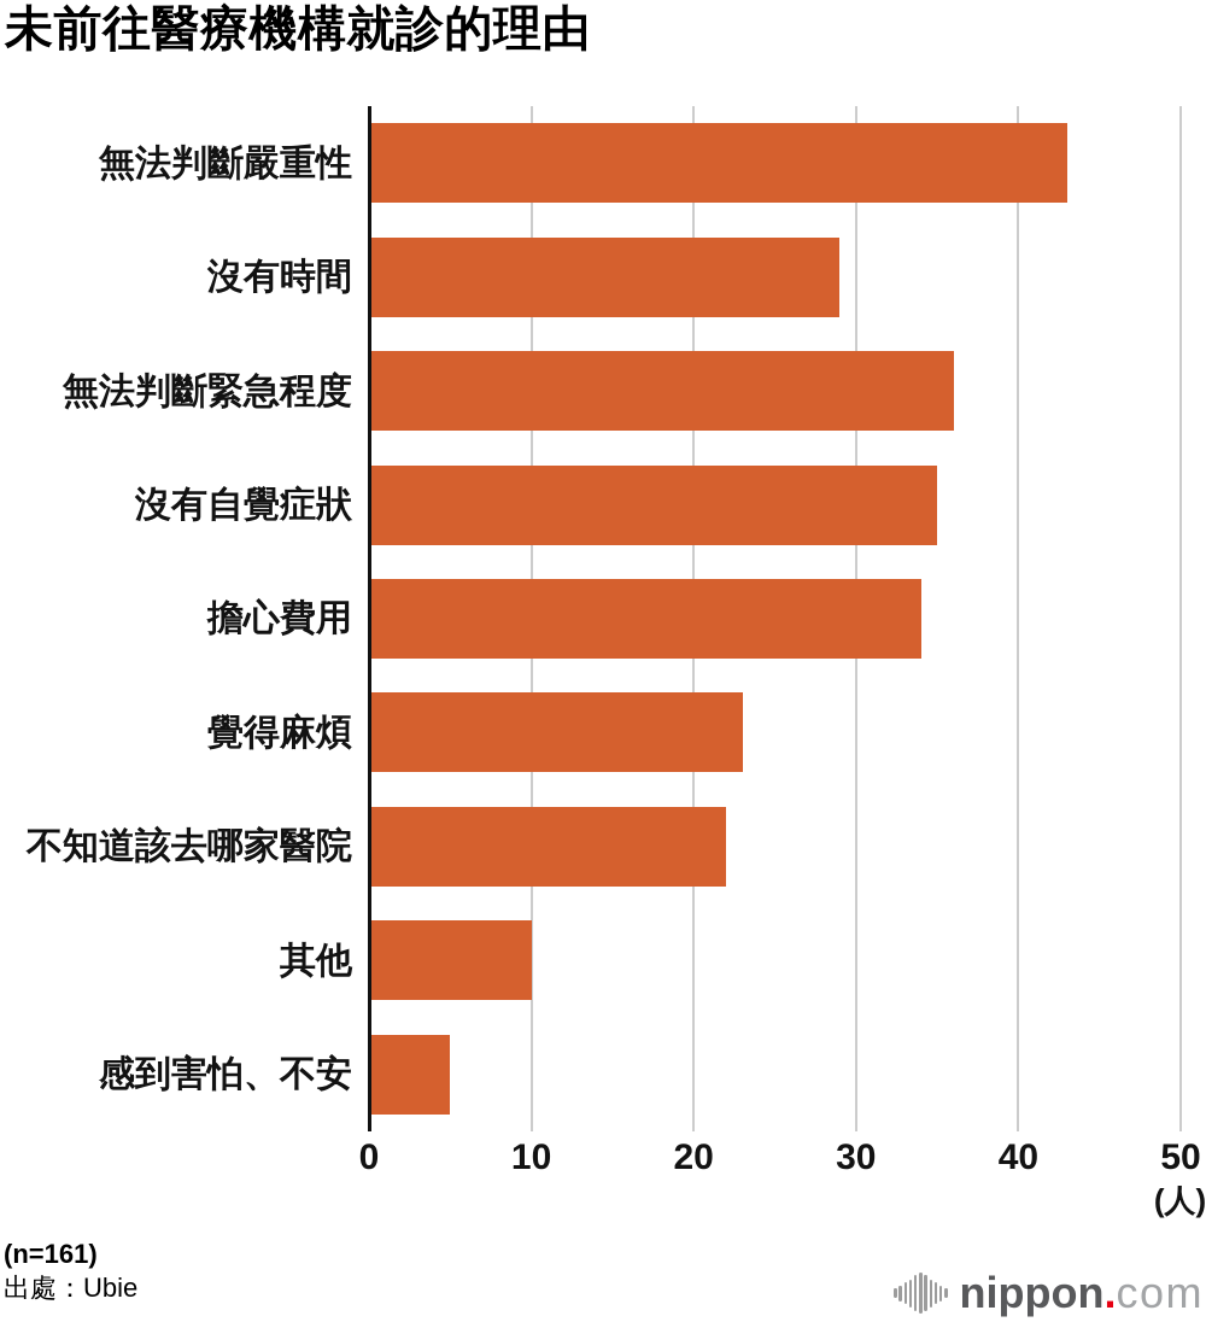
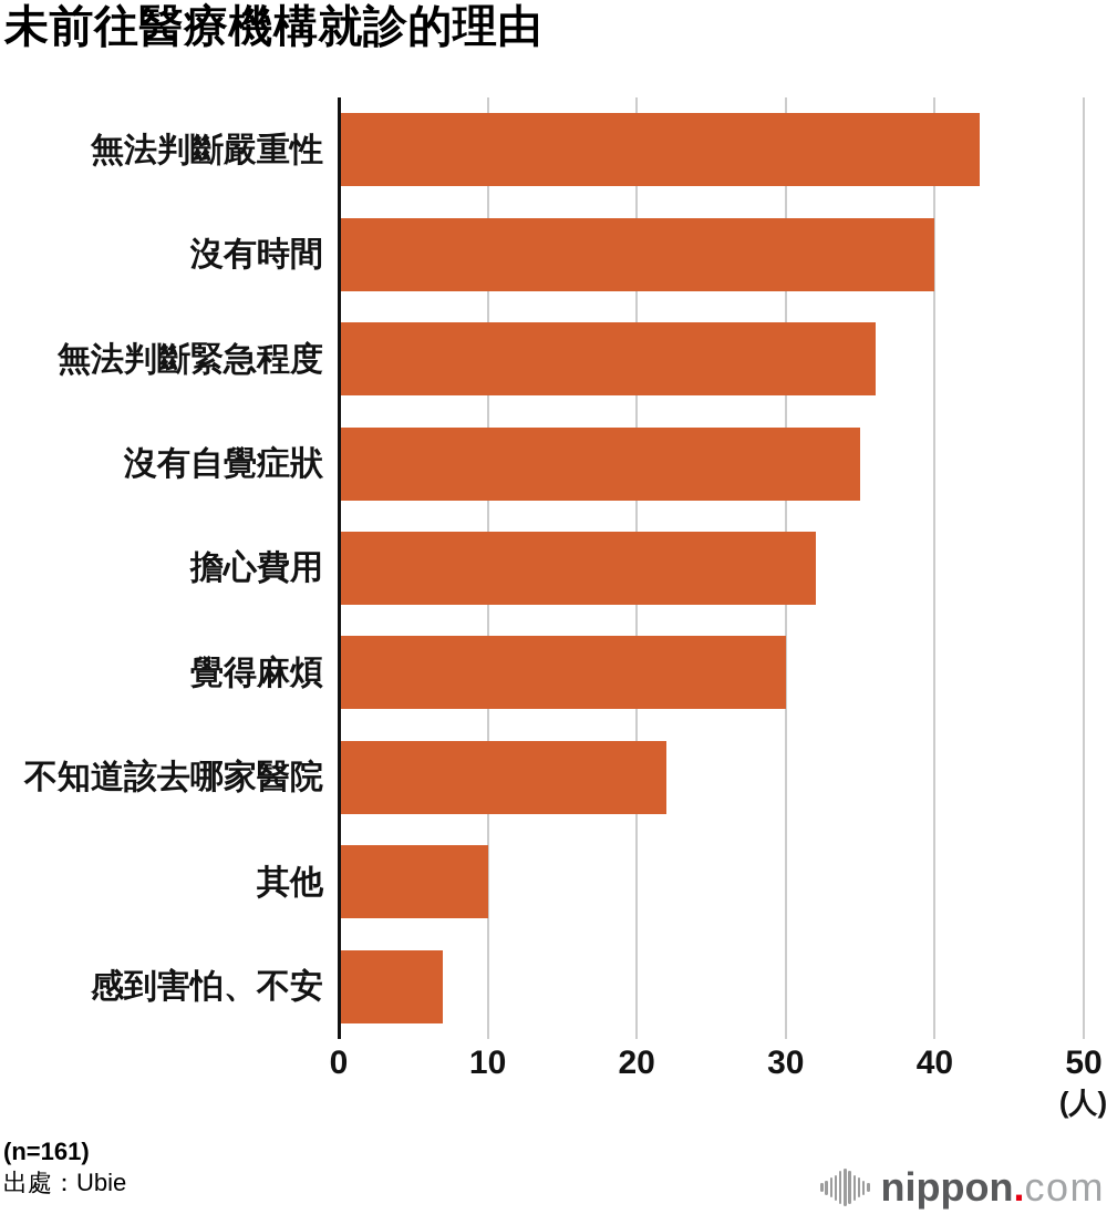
沒有時間: 29 -> 40
擔心費用: 34 -> 32
覺得麻煩: 23 -> 30
感到害怕、不安: 5 -> 7
